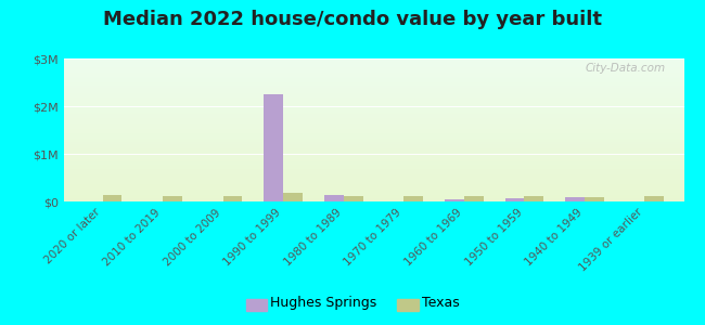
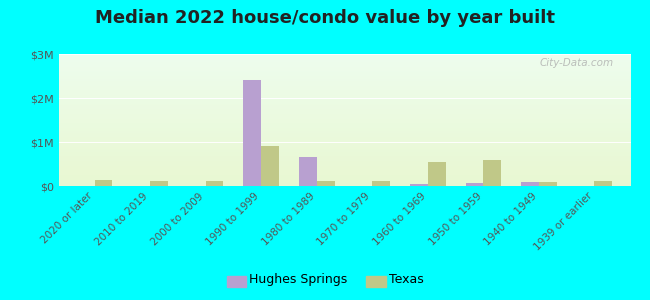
Hughes Springs/1990 to 1999: $2.25M -> $2.40M
Texas/1990 to 1999: $0.18M -> $0.90M
Hughes Springs/1980 to 1989: $0.13M -> $0.65M
Texas/1960 to 1969: $0.11M -> $0.55M
Texas/1950 to 1959: $0.10M -> $0.60M
